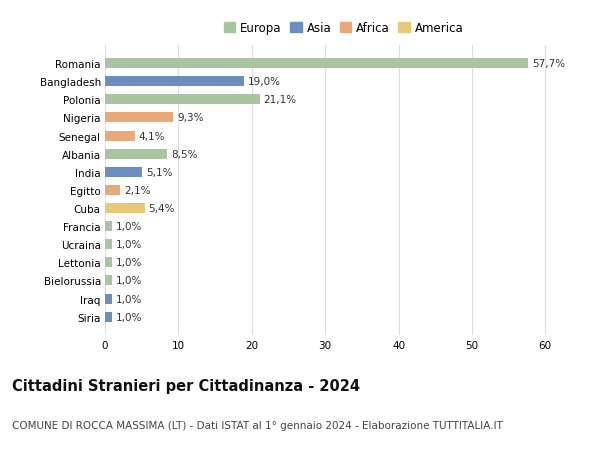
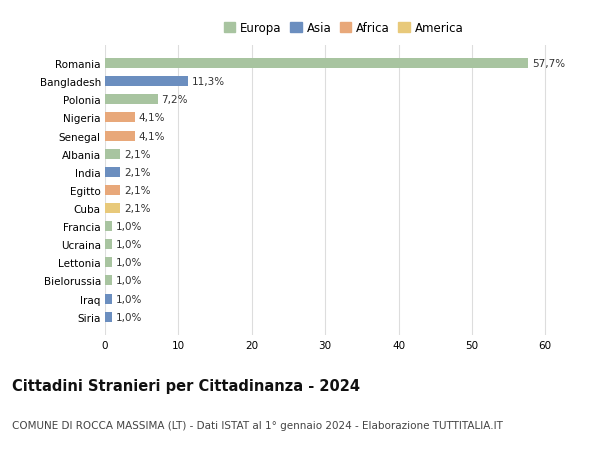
Bangladesh: 19,0% -> 11,3%
Polonia: 21,1% -> 7,2%
Nigeria: 9,3% -> 4,1%
Albania: 8,5% -> 2,1%
India: 5,1% -> 2,1%
Cuba: 5,4% -> 2,1%
